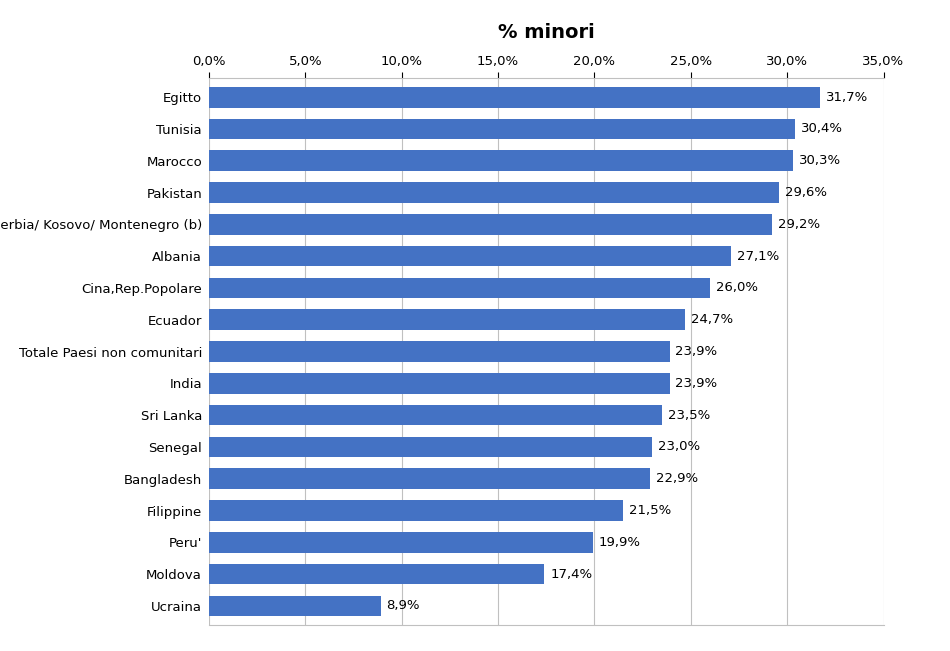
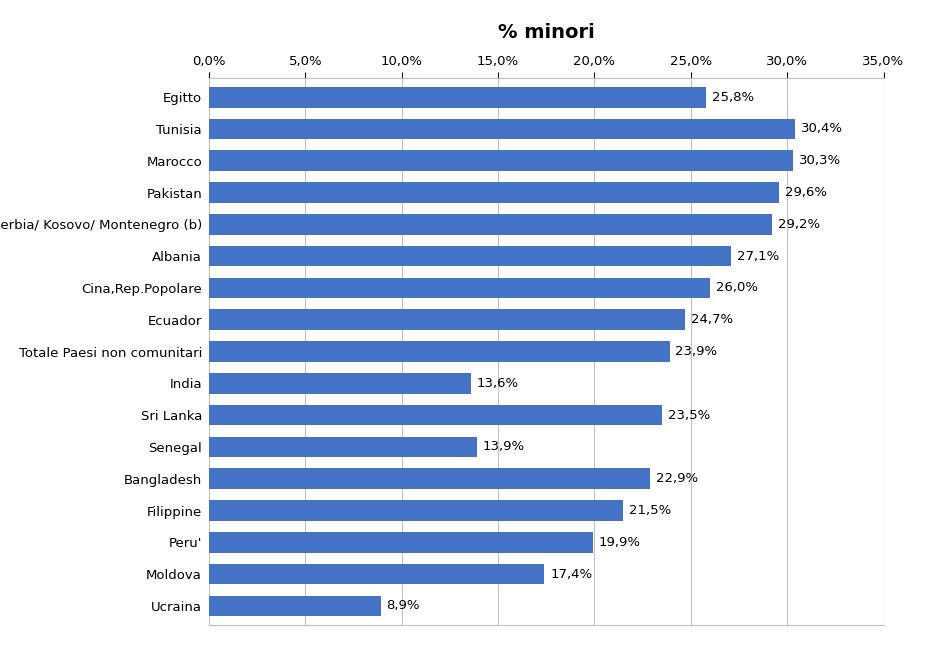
Egitto: 31,7% -> 25,8%
India: 23,9% -> 13,6%
Senegal: 23,0% -> 13,9%
